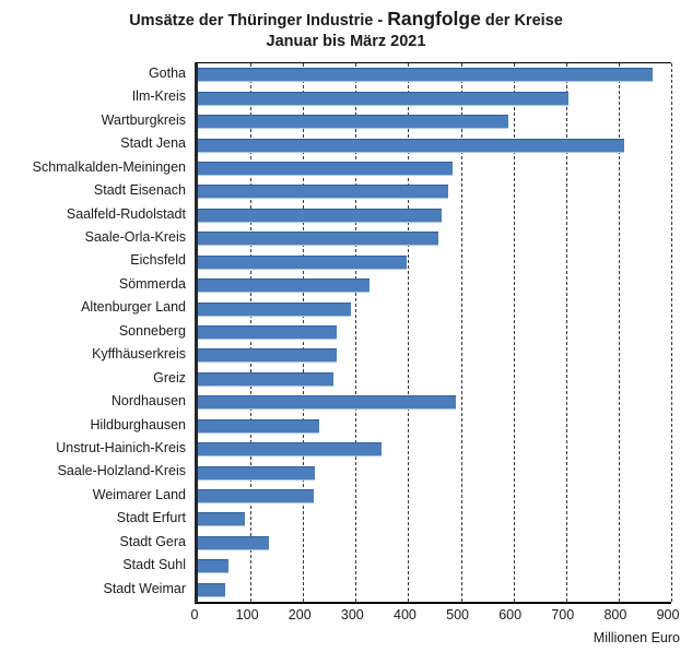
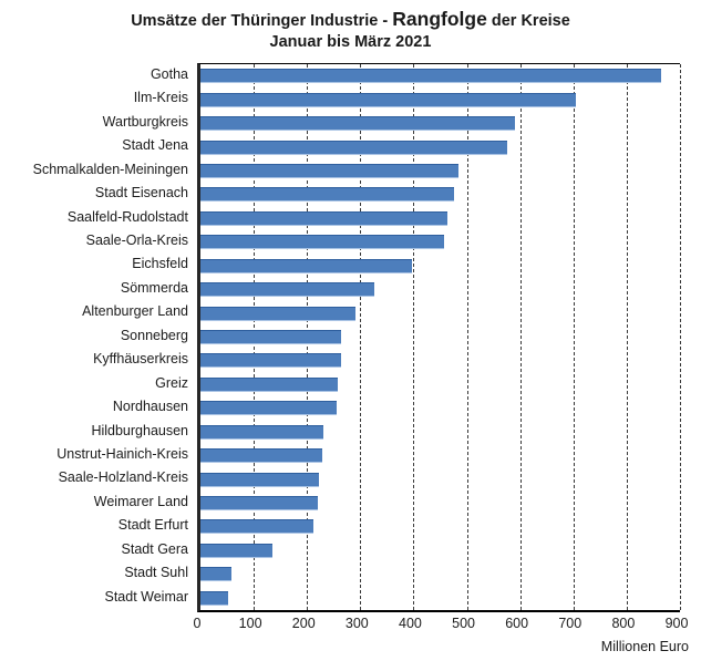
Stadt Jena: 810 -> 580
Nordhausen: 490 -> 260
Unstrut-Hainich-Kreis: 350 -> 230
Stadt Erfurt: 90 -> 210
